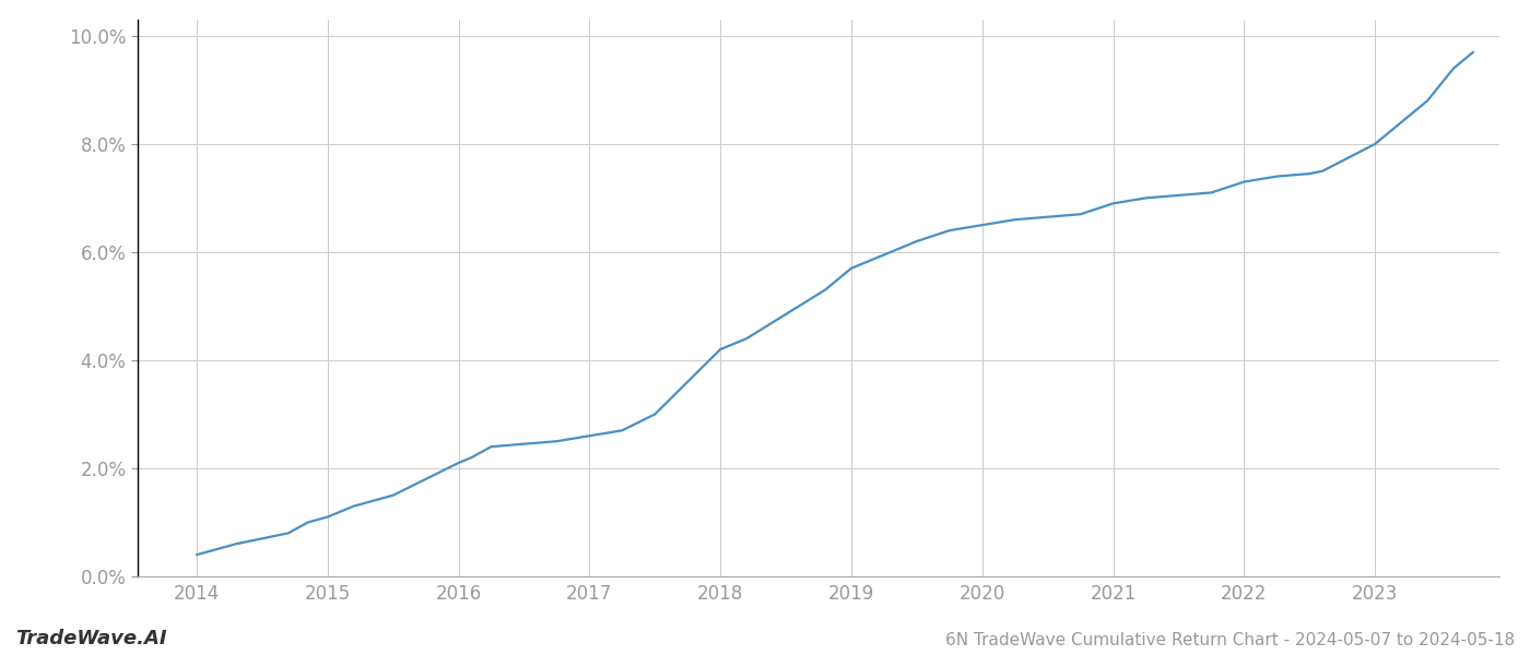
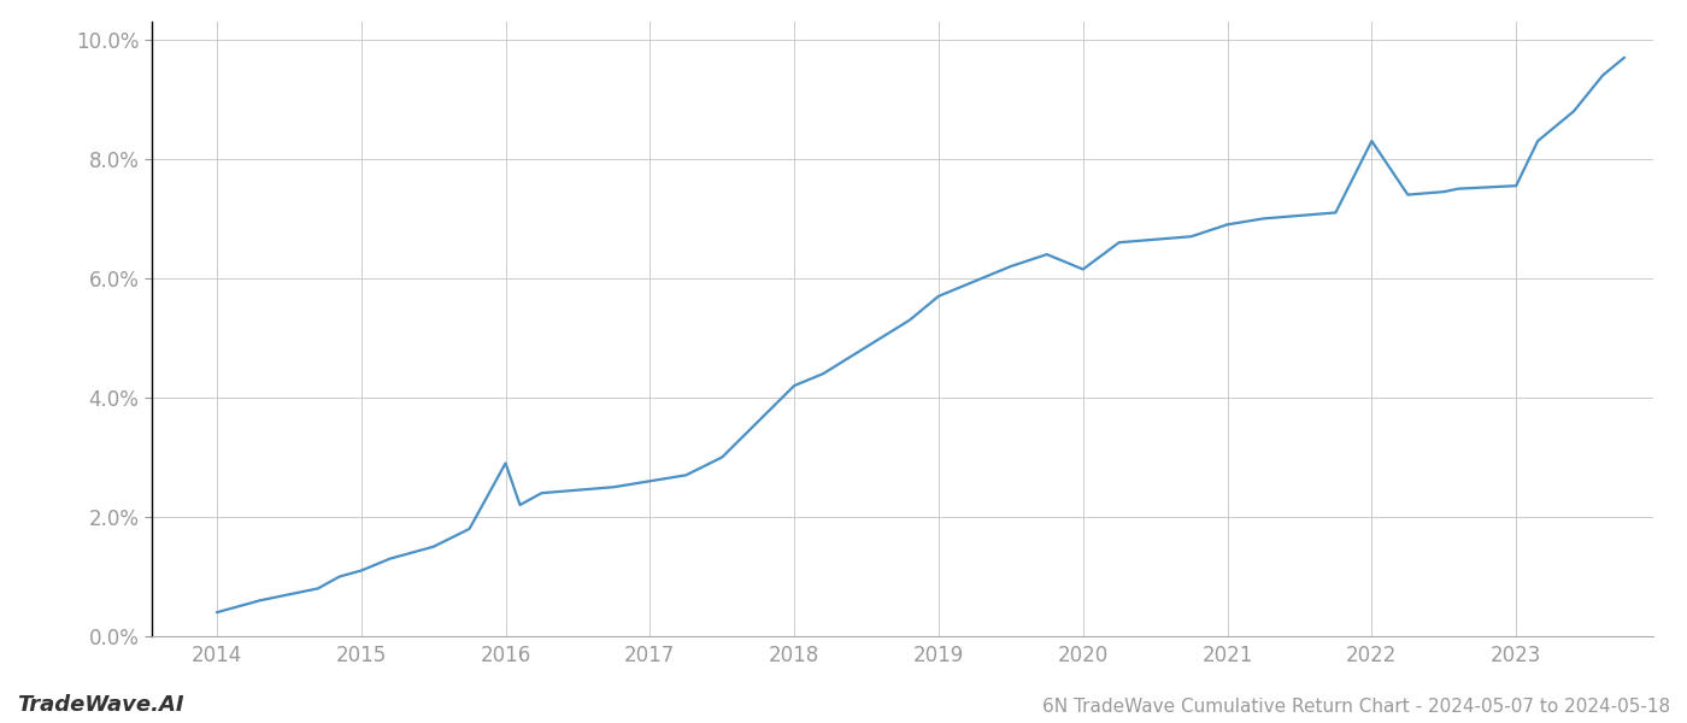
2016: 2.10% -> 2.90%
2020: 6.50% -> 6.15%
2022: 7.30% -> 8.30%
2023: 8.00% -> 7.55%
